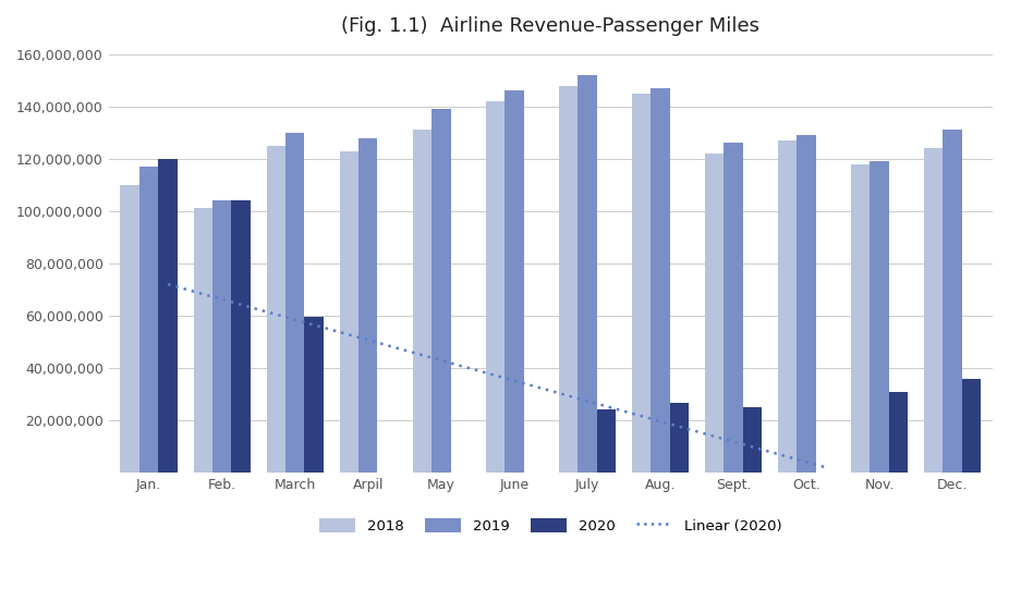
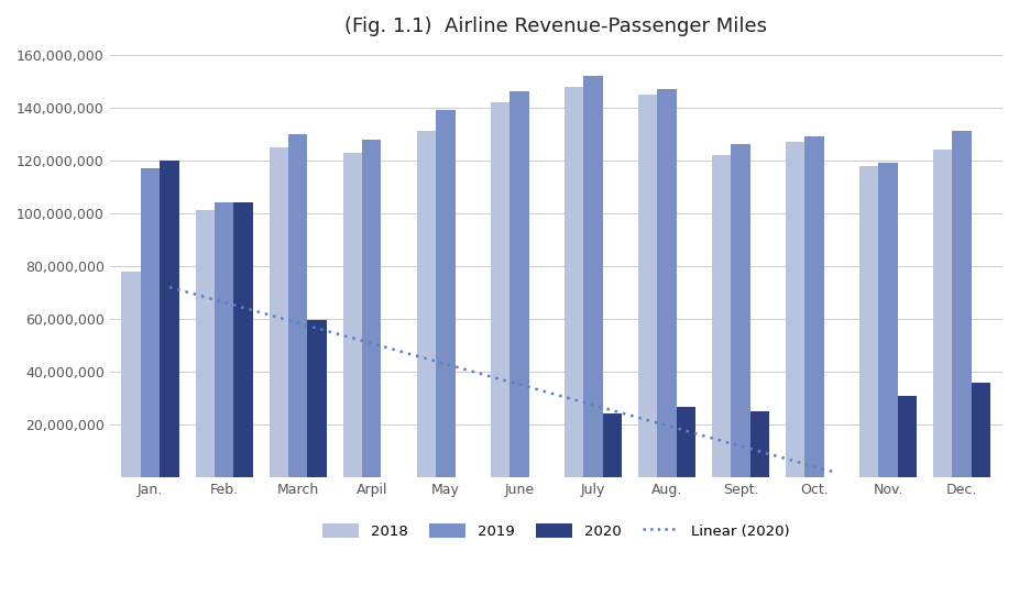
2018/Jan.: 110,000,000 -> 78,000,000
